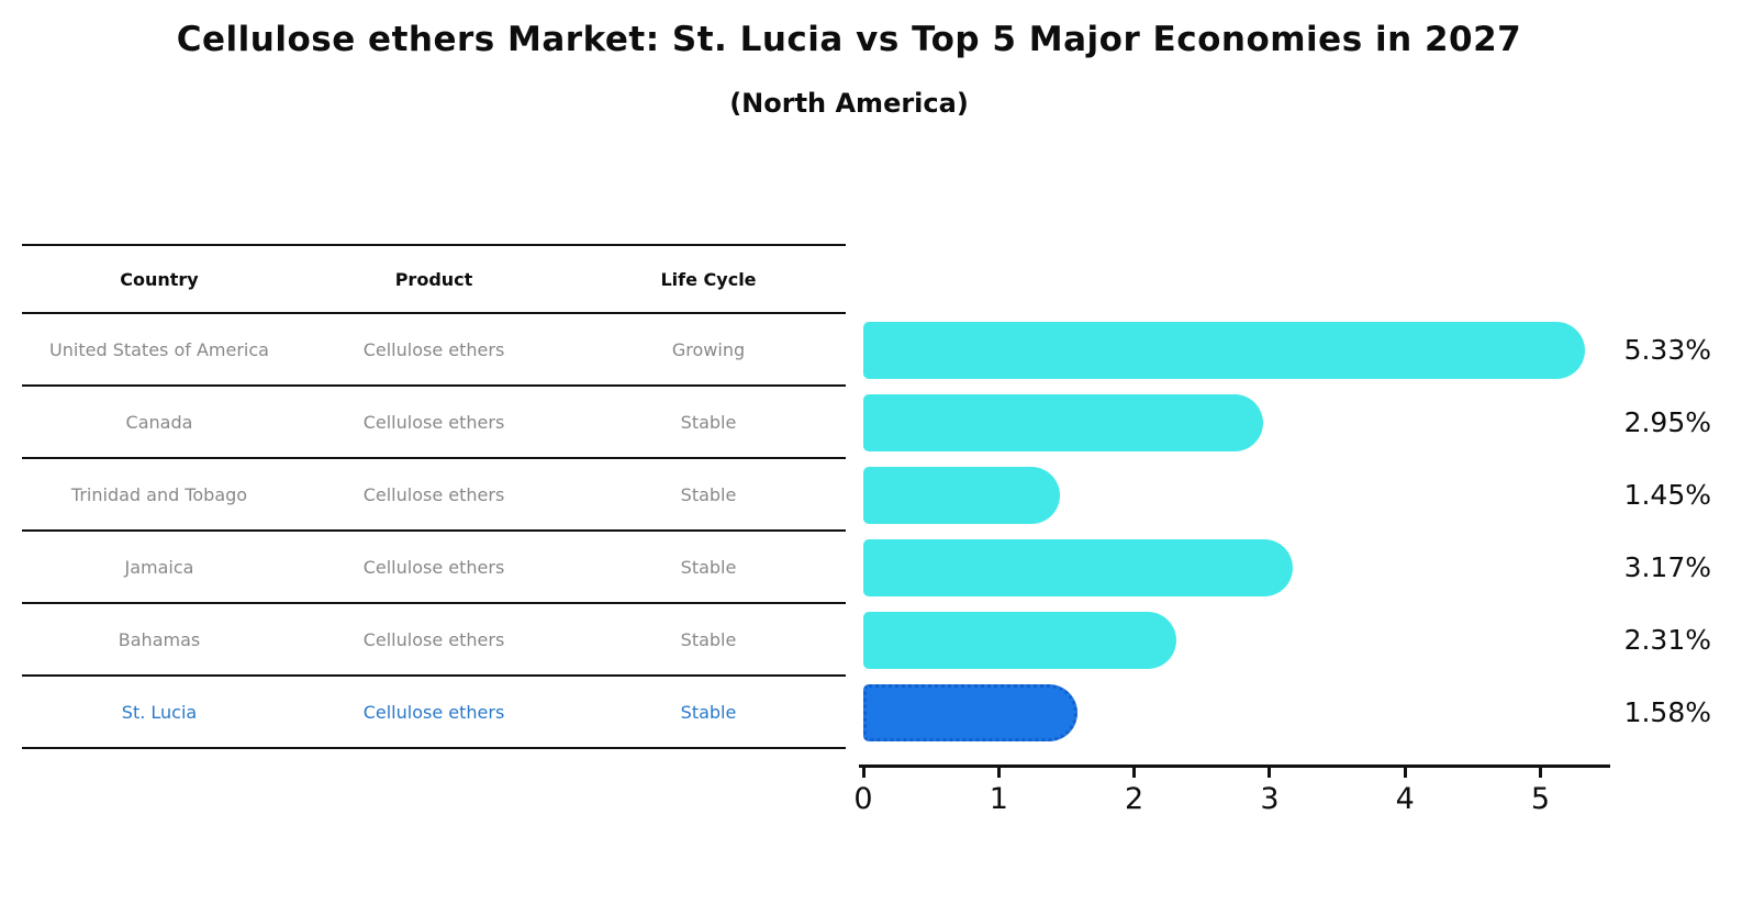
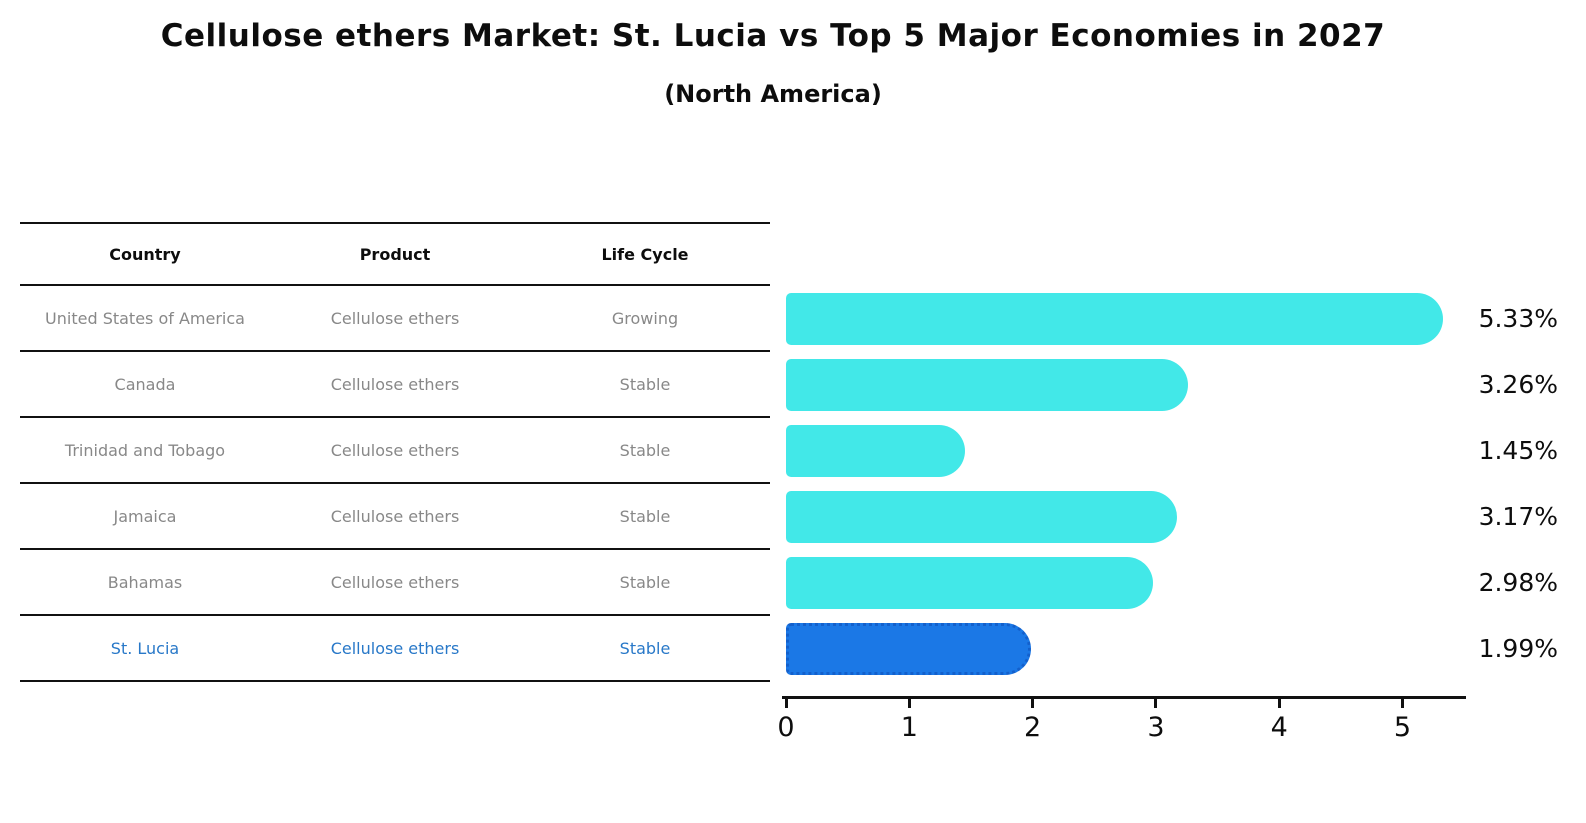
Canada: 2.95% -> 3.26%
Bahamas: 2.31% -> 2.98%
St. Lucia: 1.58% -> 1.99%
